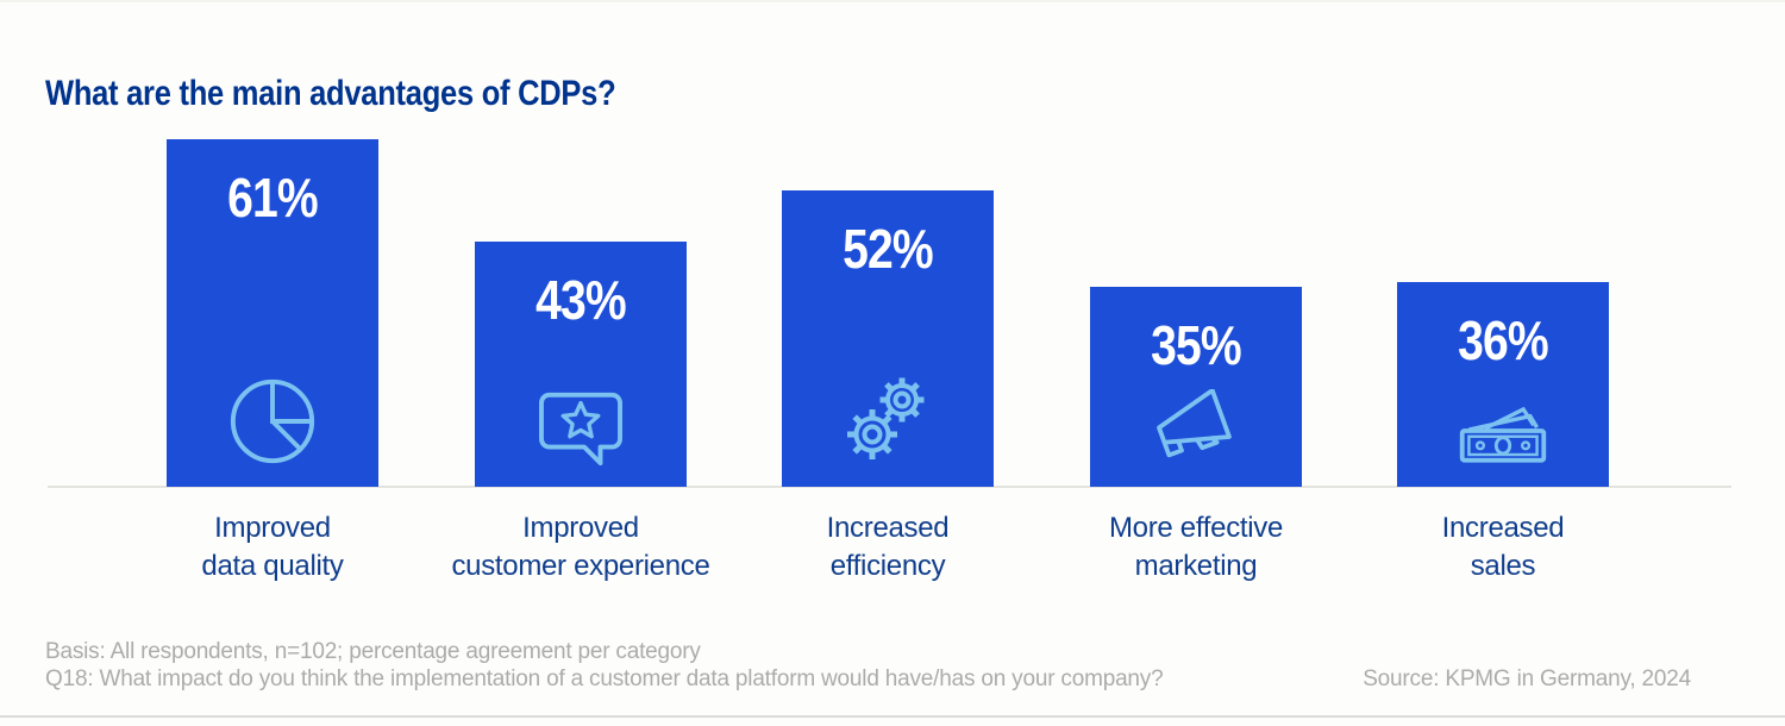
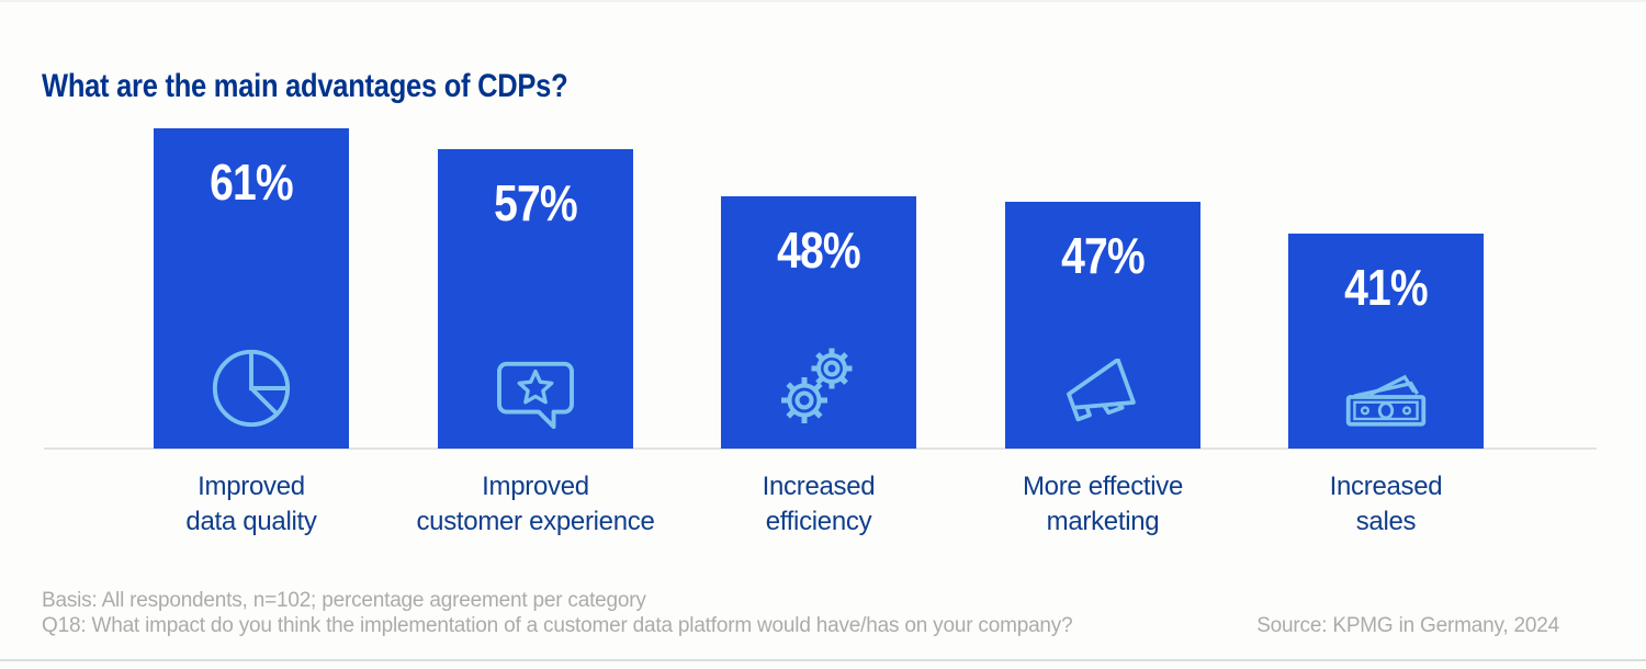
Improved customer experience: 43% -> 57%
Increased efficiency: 52% -> 48%
More effective marketing: 35% -> 47%
Increased sales: 36% -> 41%
